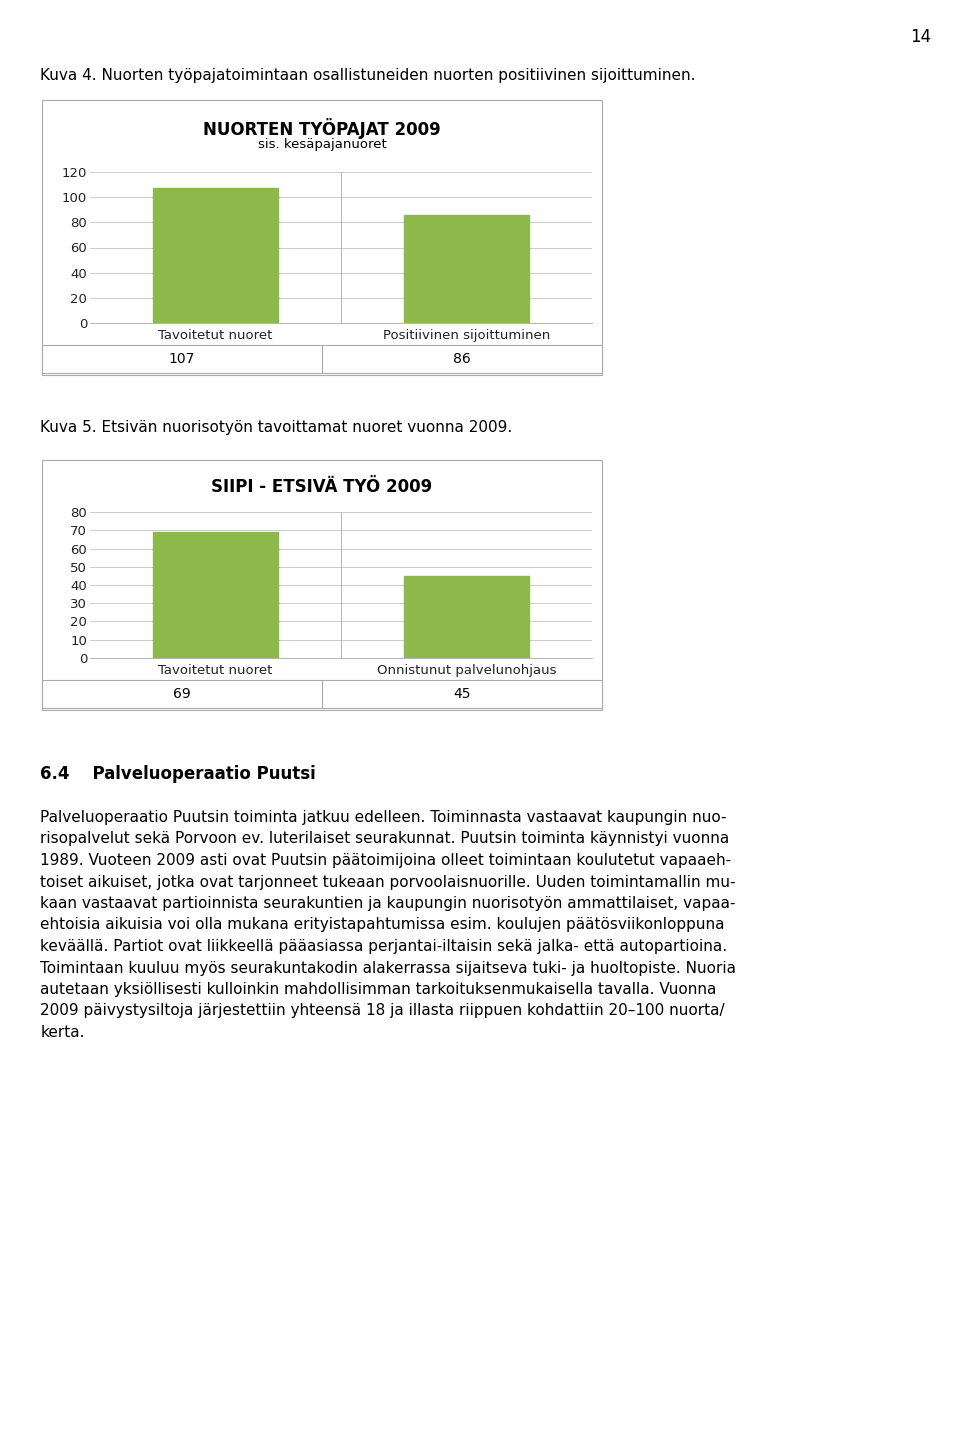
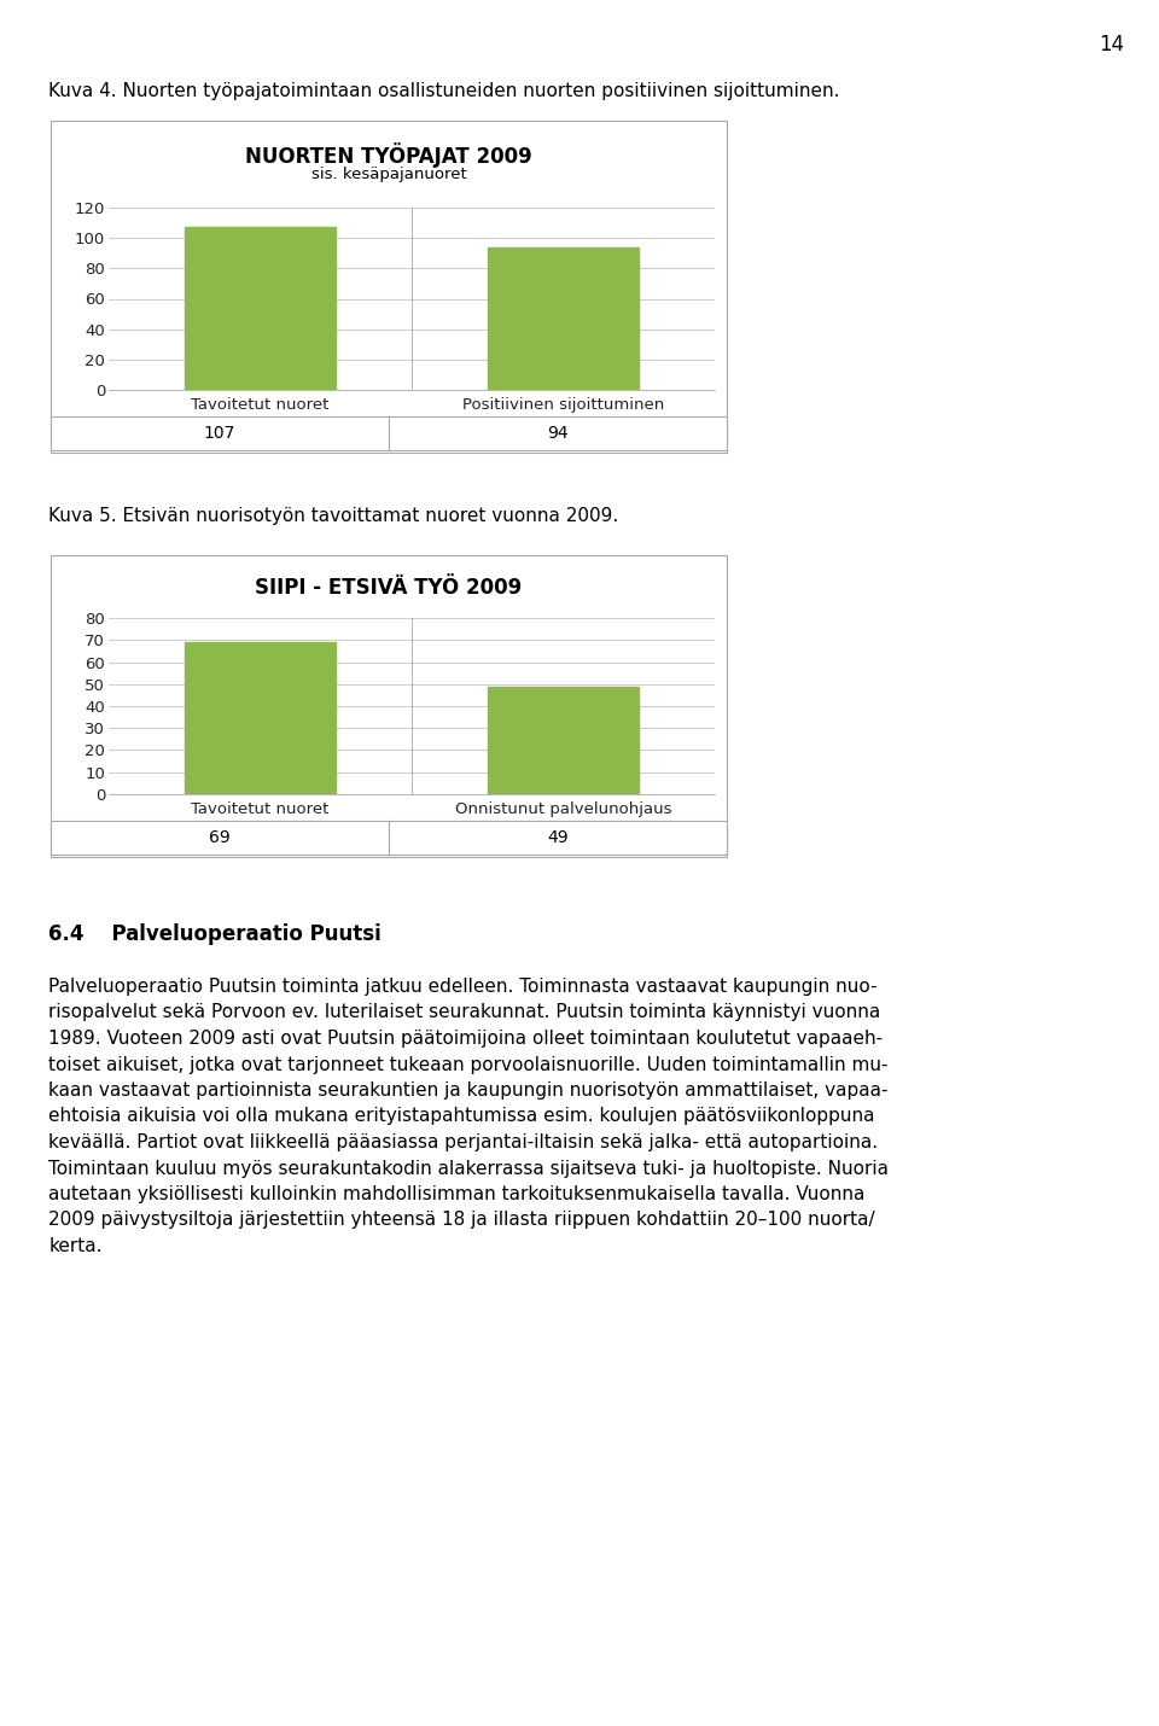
Positiivinen sijoittuminen: 86 -> 94
Onnistunut palvelunohjaus: 45 -> 49
